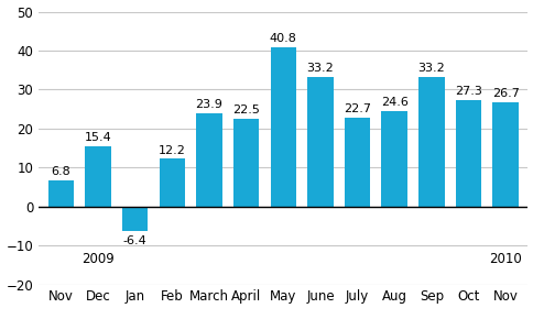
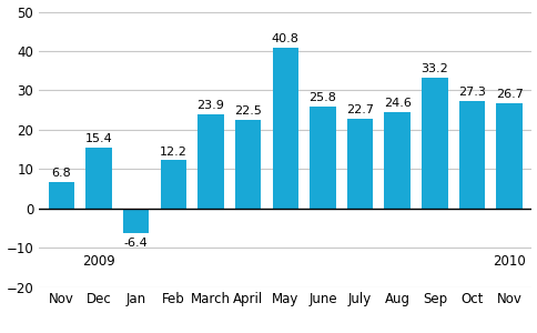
June: 33.2 -> 25.8
